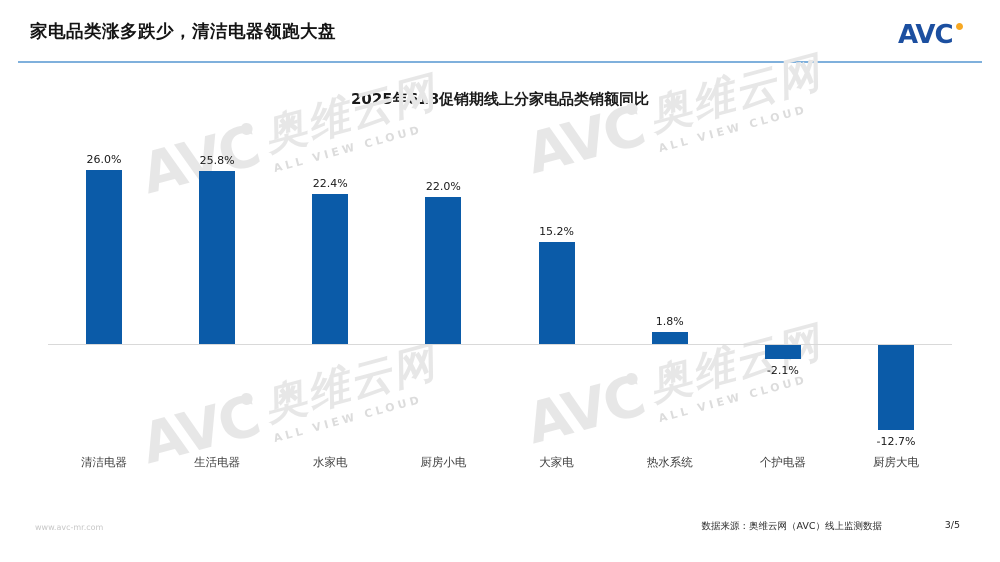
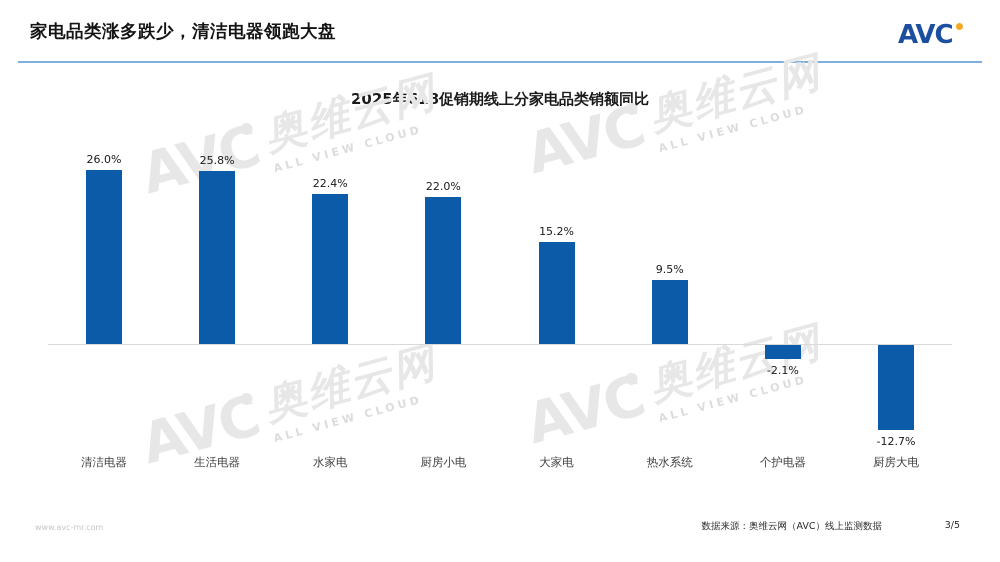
热水系统: 1.8% -> 9.5%
